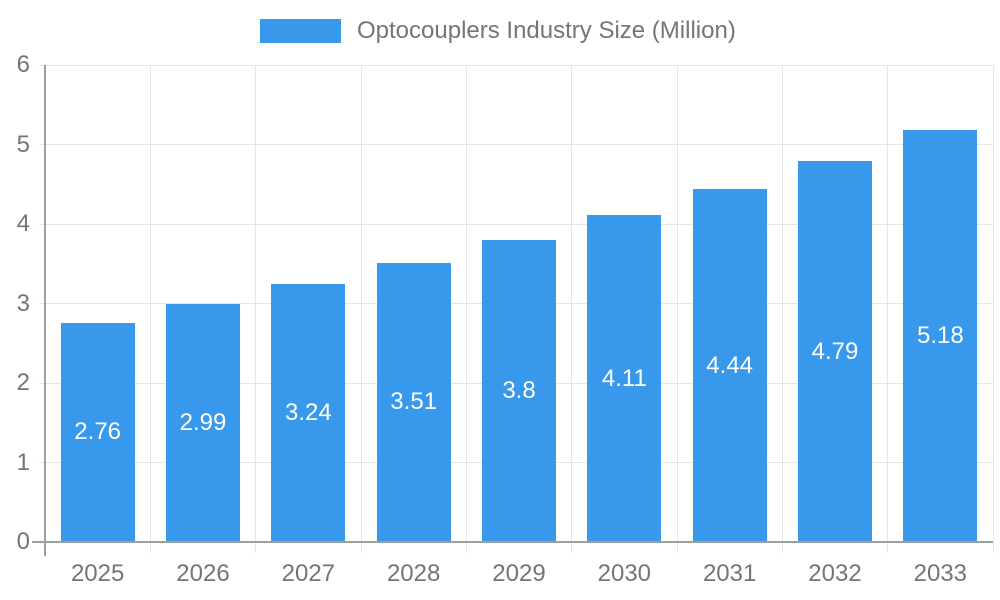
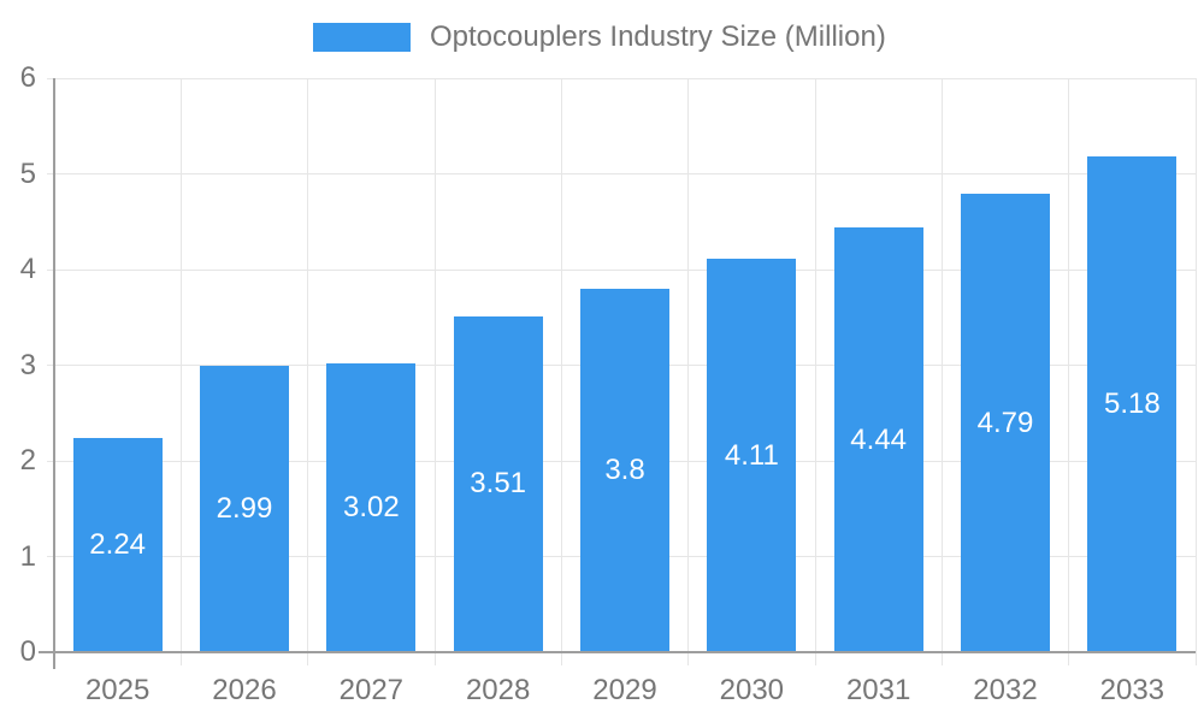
2025: 2.76 -> 2.24
2027: 3.24 -> 3.02
